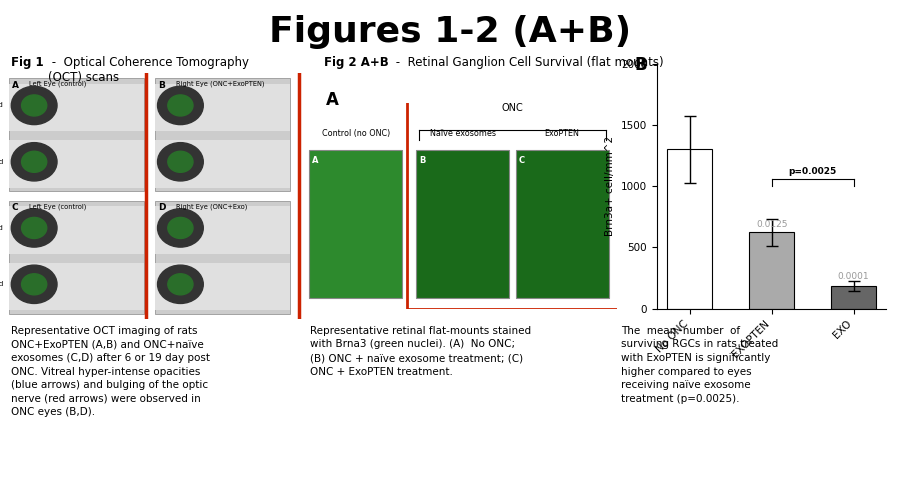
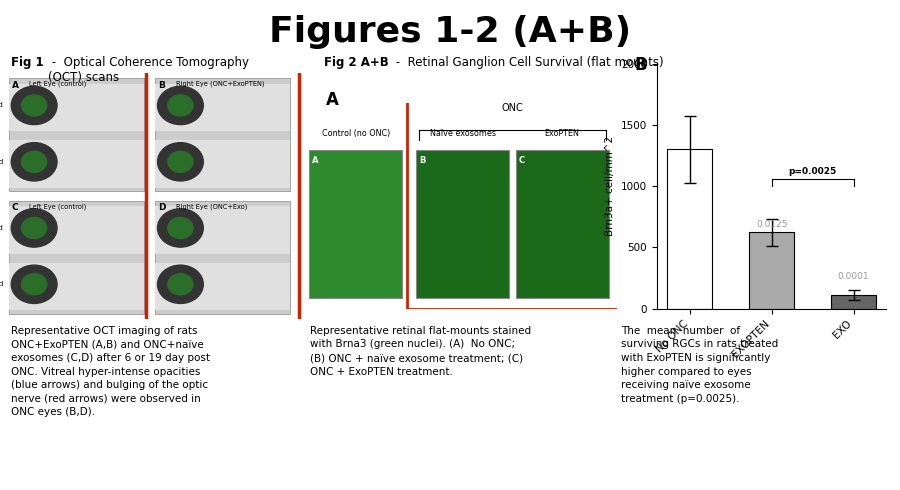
EXO: 180 -> 110
